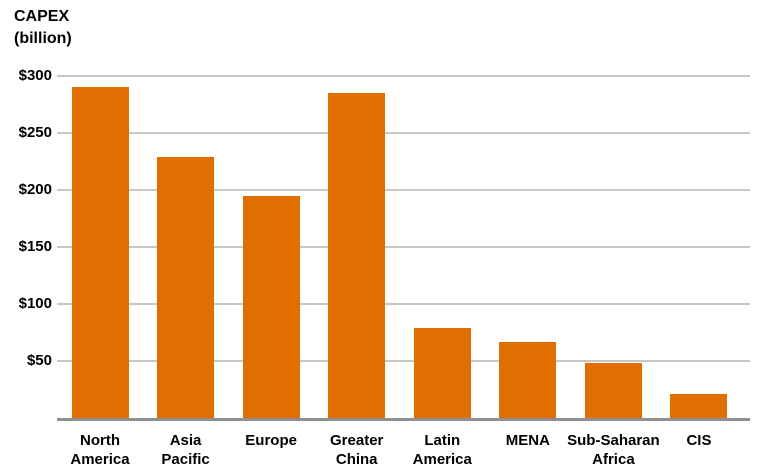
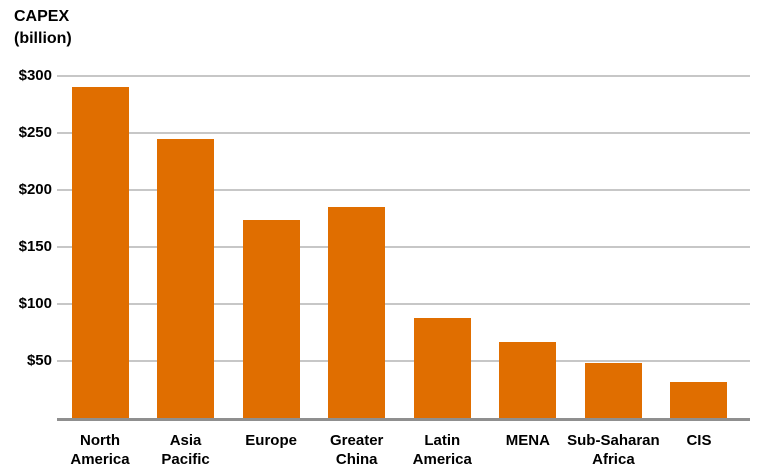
Asia Pacific: $229 -> $245
Europe: $195 -> $174
Greater China: $285 -> $185
Latin America: $79 -> $88
CIS: $21 -> $32
